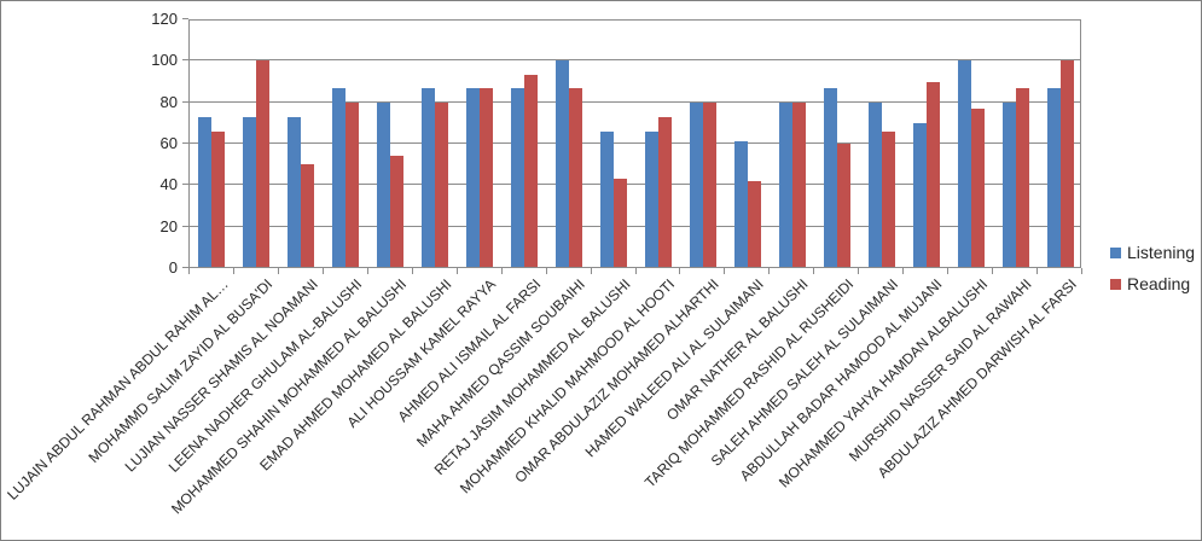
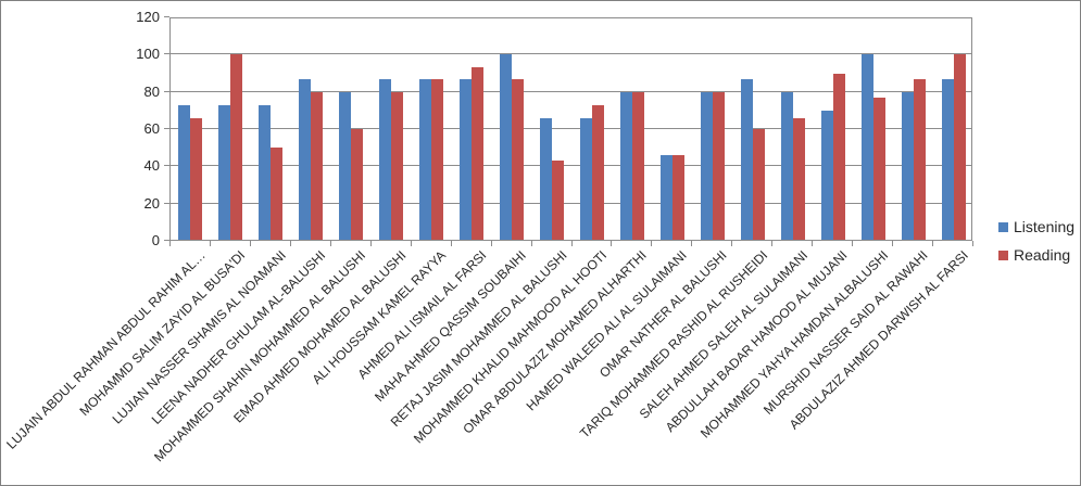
Reading/MOHAMMED SHAHIN MOHAMMED AL BALUSHI: 54 -> 60
Listening/HAMED WALEED ALI AL SULAIMANI: 61 -> 46
Reading/HAMED WALEED ALI AL SULAIMANI: 42 -> 46
